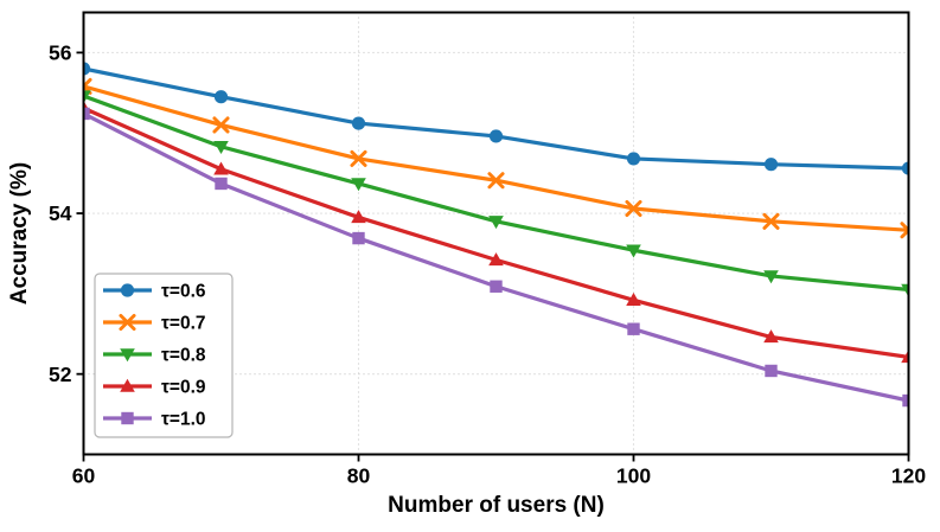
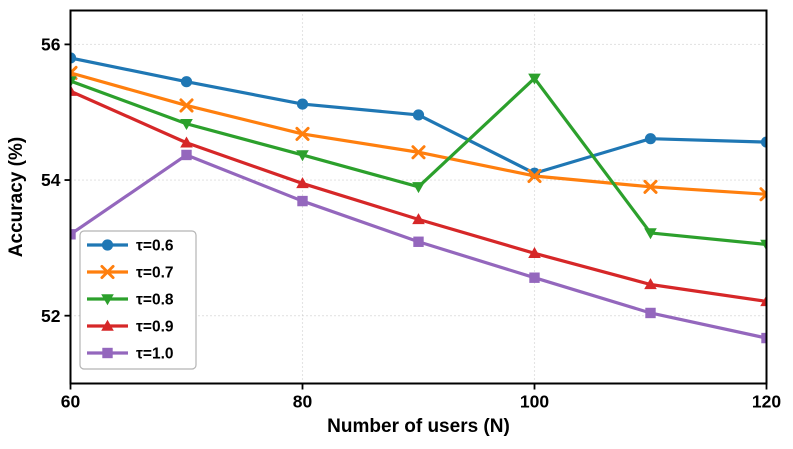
τ=1.0/60: 55.2 -> 53.2
τ=0.6/100: 54.7 -> 54.1
τ=0.8/100: 53.5 -> 55.5
